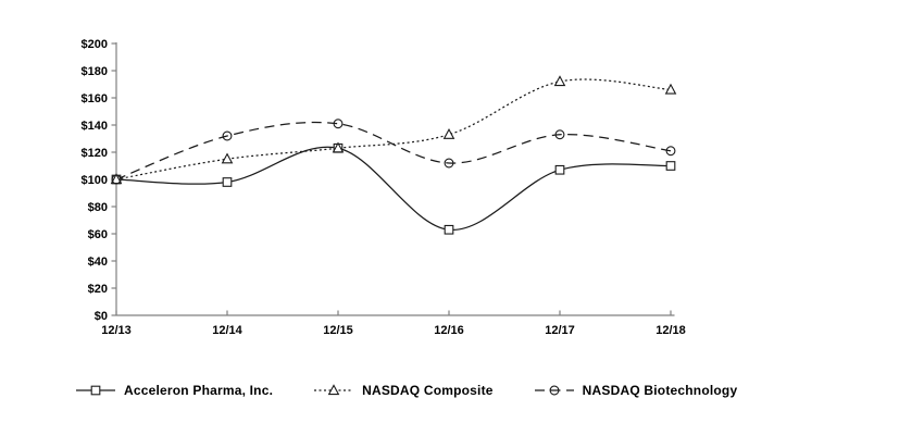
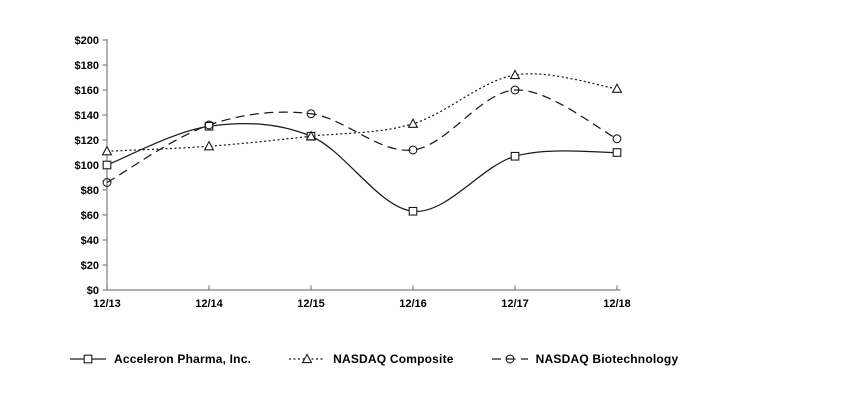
NASDAQ Composite/12/13: $100 -> $111
NASDAQ Biotechnology/12/13: $100 -> $86
Acceleron Pharma, Inc./12/14: $98 -> $131
NASDAQ Biotechnology/12/17: $133 -> $160
NASDAQ Composite/12/18: $166 -> $161
